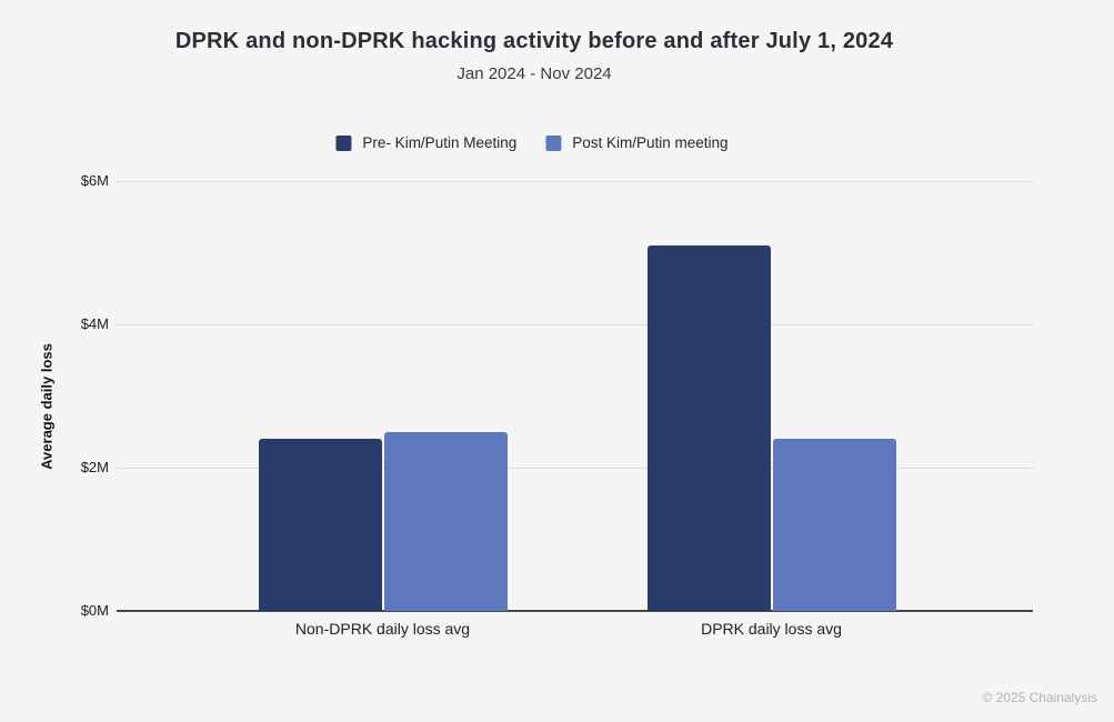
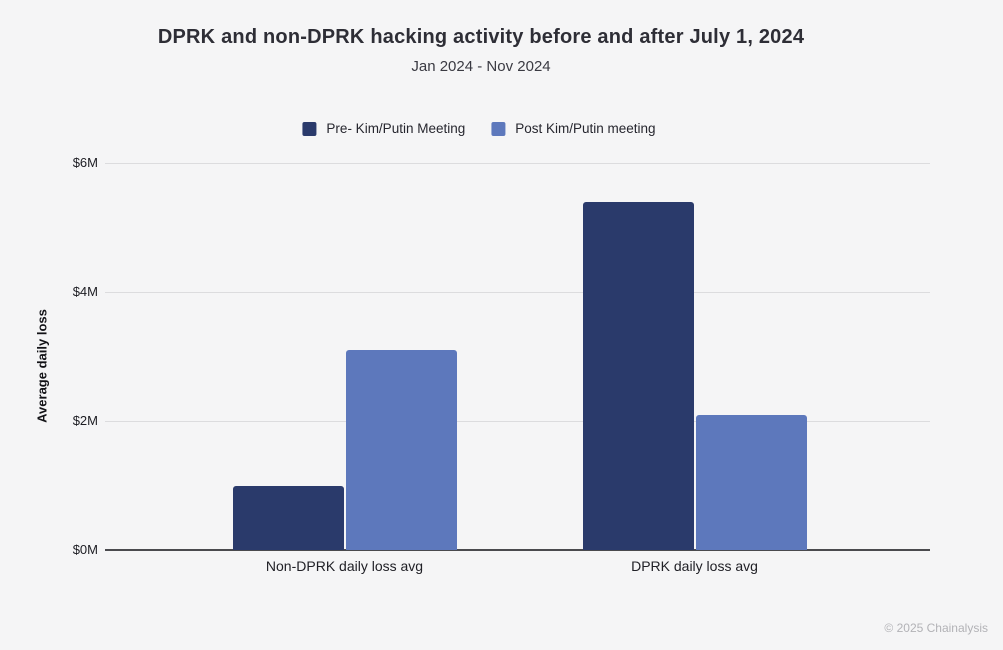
Pre- Kim/Putin Meeting/Non-DPRK daily loss avg: $2.4M -> $1.0M
Post Kim/Putin meeting/Non-DPRK daily loss avg: $2.5M -> $3.1M
Pre- Kim/Putin Meeting/DPRK daily loss avg: $5.1M -> $5.4M
Post Kim/Putin meeting/DPRK daily loss avg: $2.4M -> $2.1M
